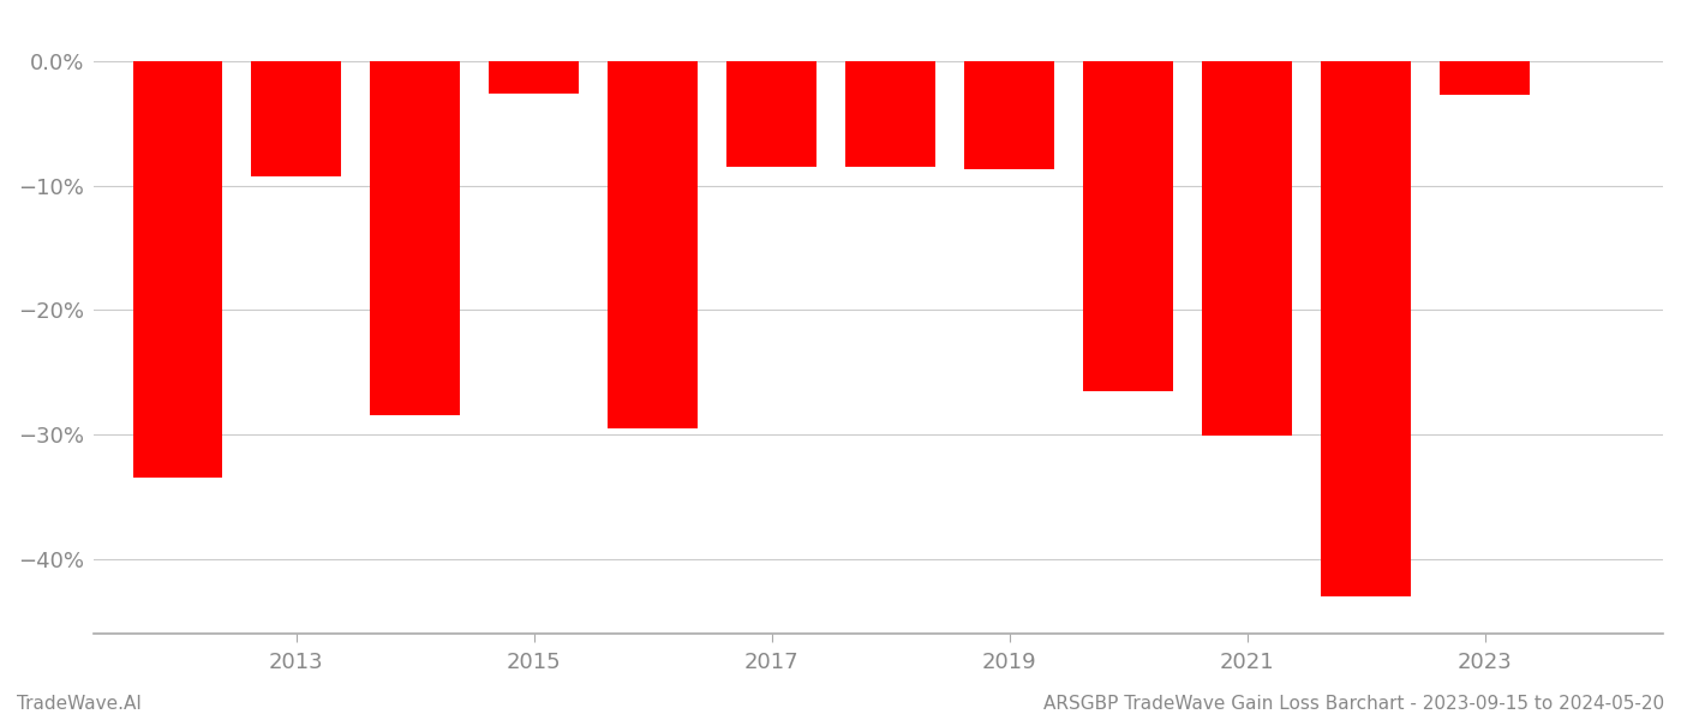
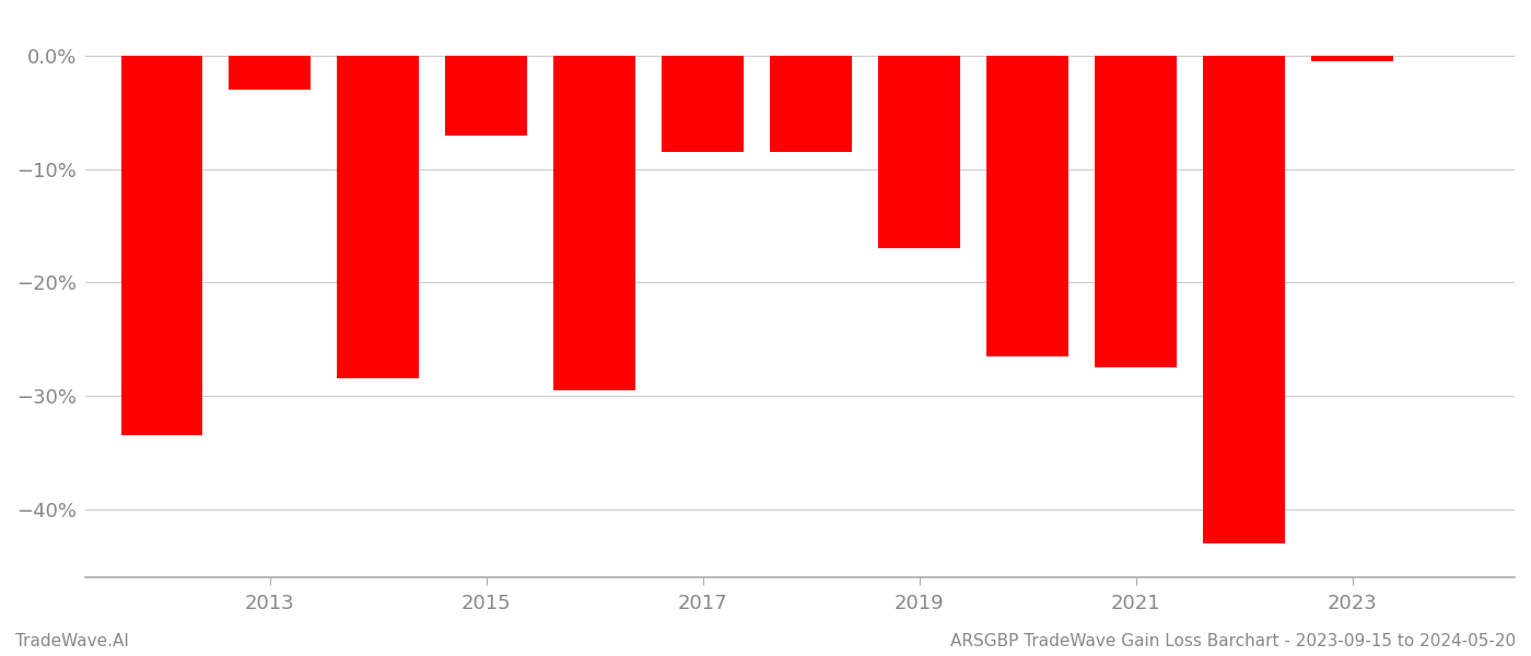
2013: -9.2% -> -3.0%
2015: -2.6% -> -7.0%
2019: -8.7% -> -17.0%
2021: -30.1% -> -27.5%
2023: -2.7% -> -0.5%
